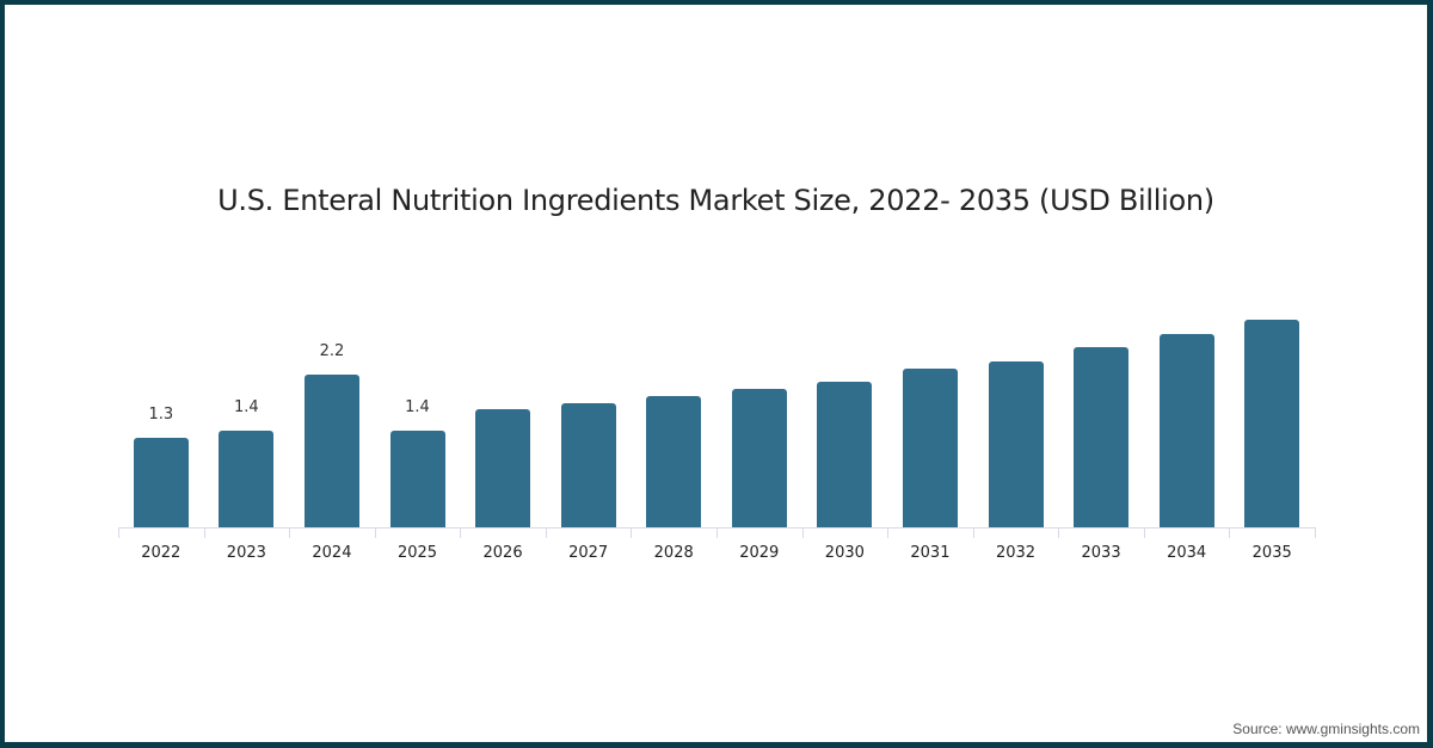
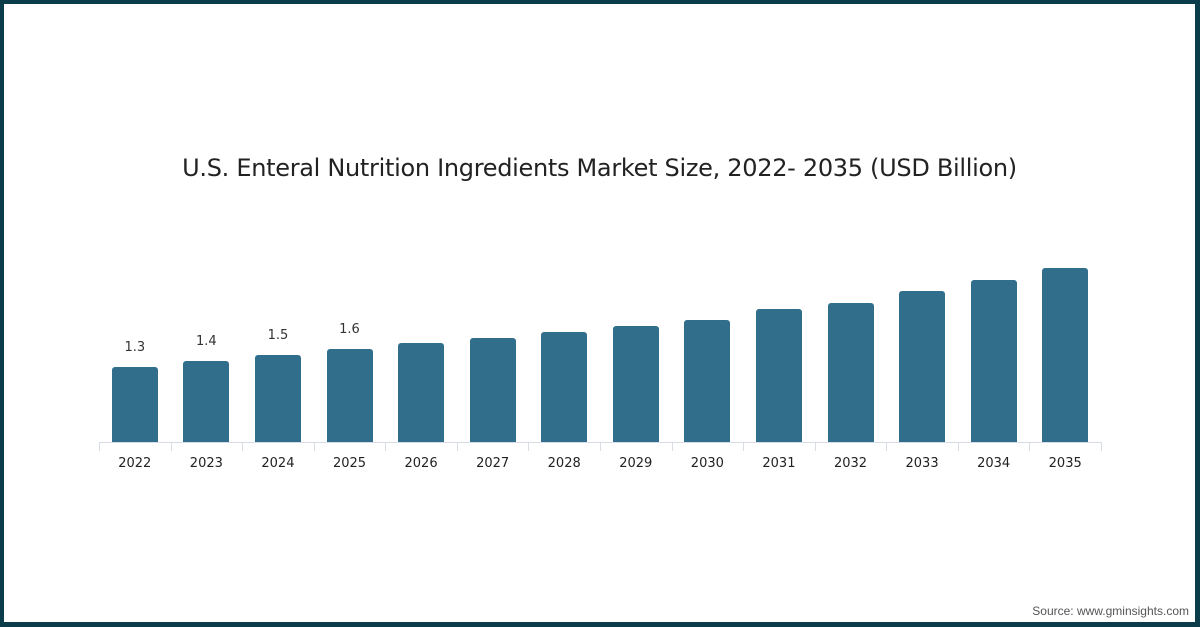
2024: 2.2 -> 1.5
2025: 1.4 -> 1.6
